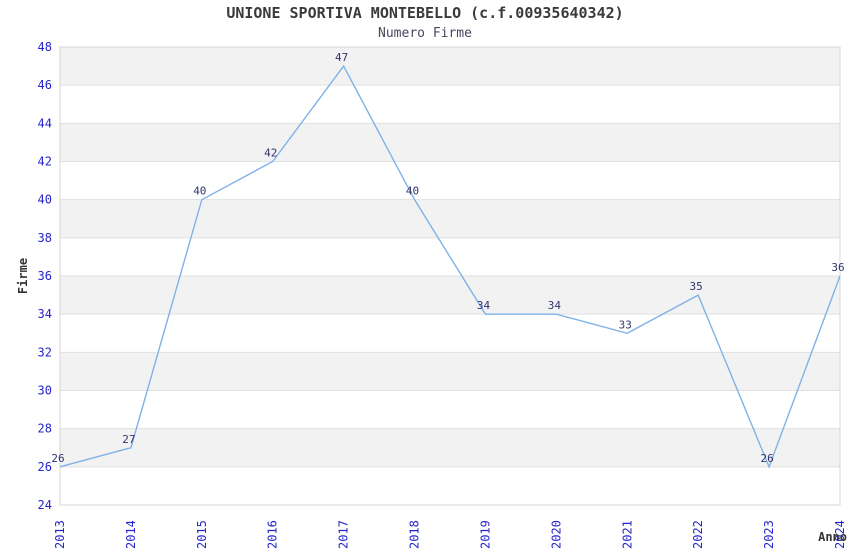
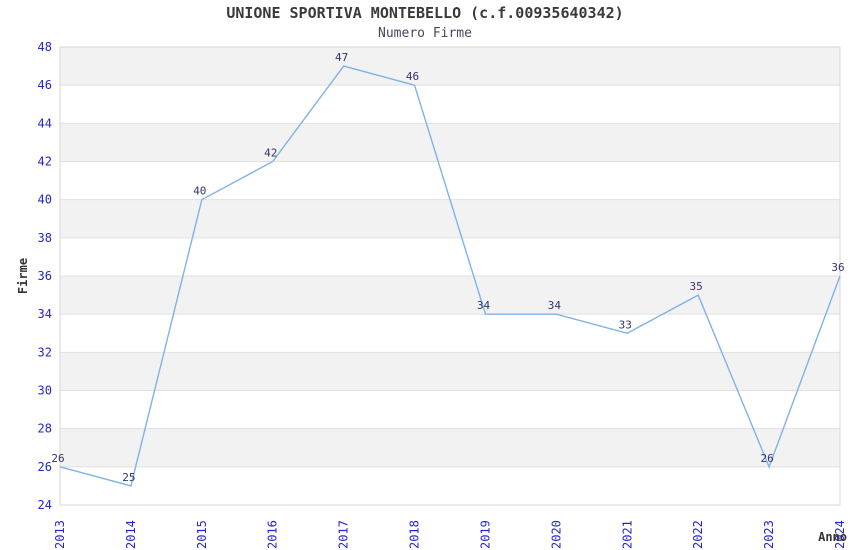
2014: 27 -> 25
2018: 40 -> 46
